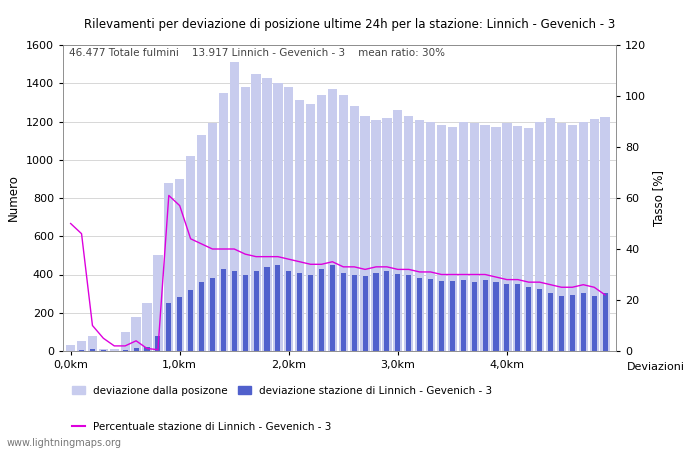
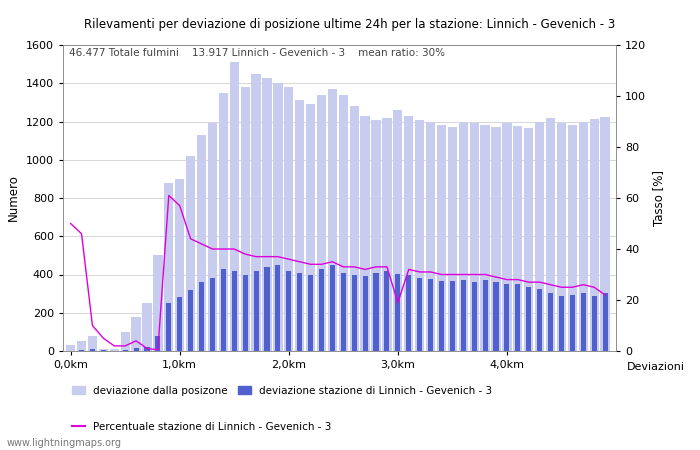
Percentuale stazione di Linnich - Gevenich - 3/3,0km: 32.0 -> 19.0
